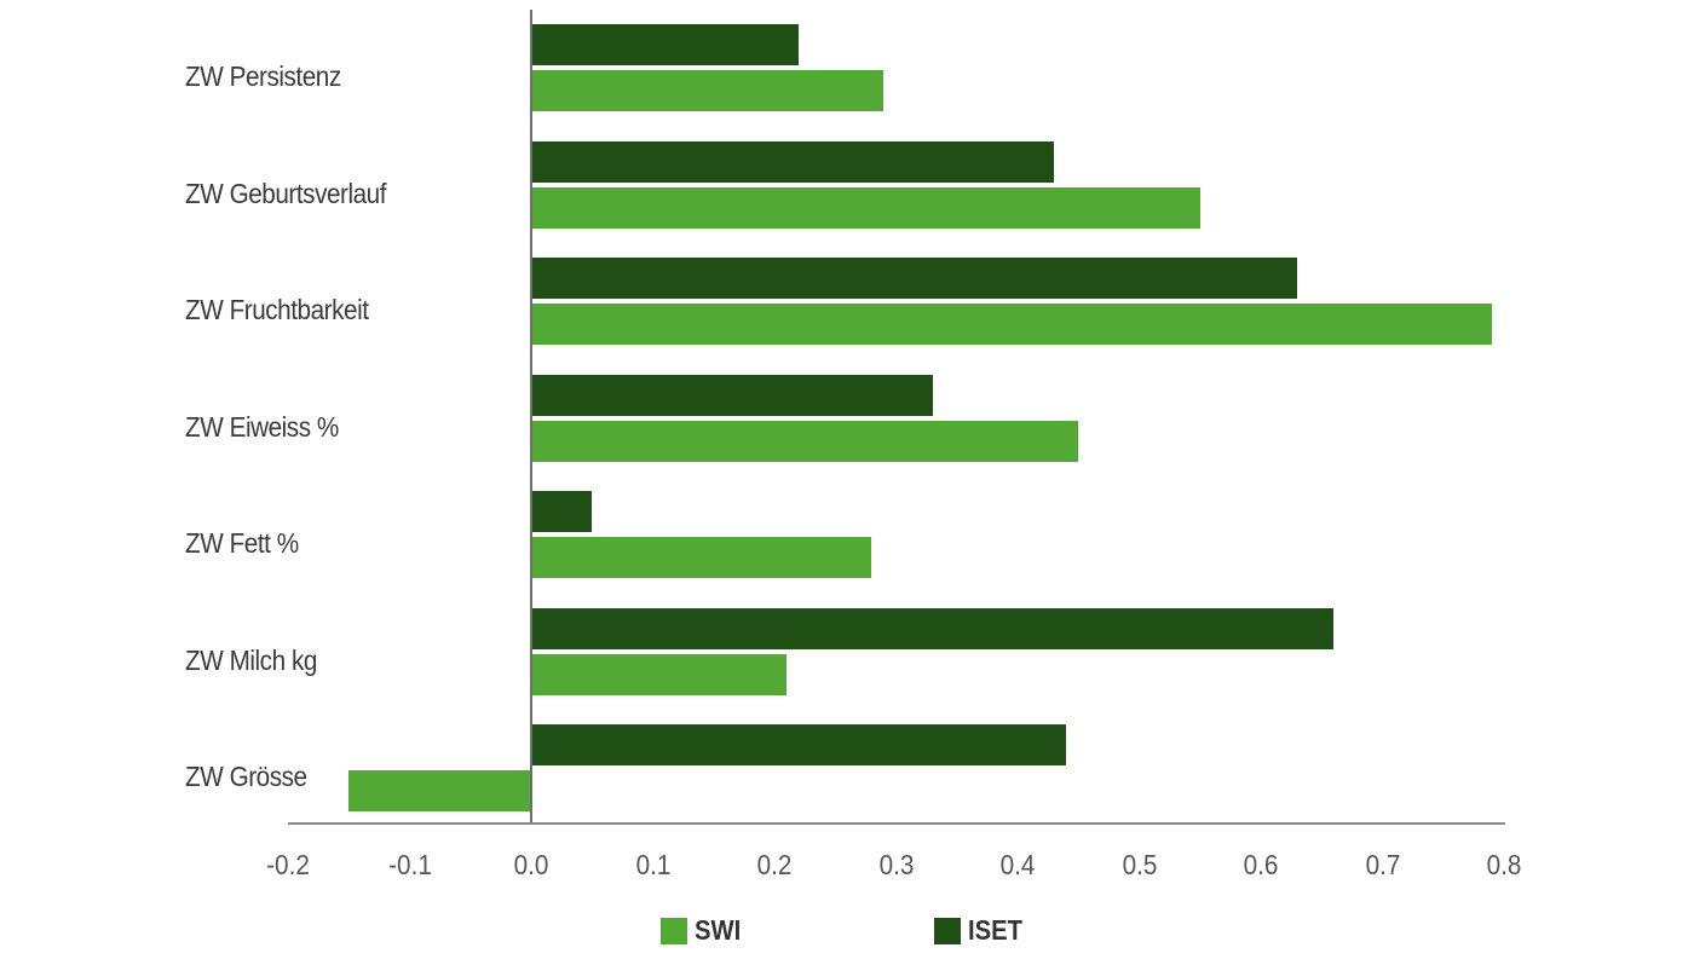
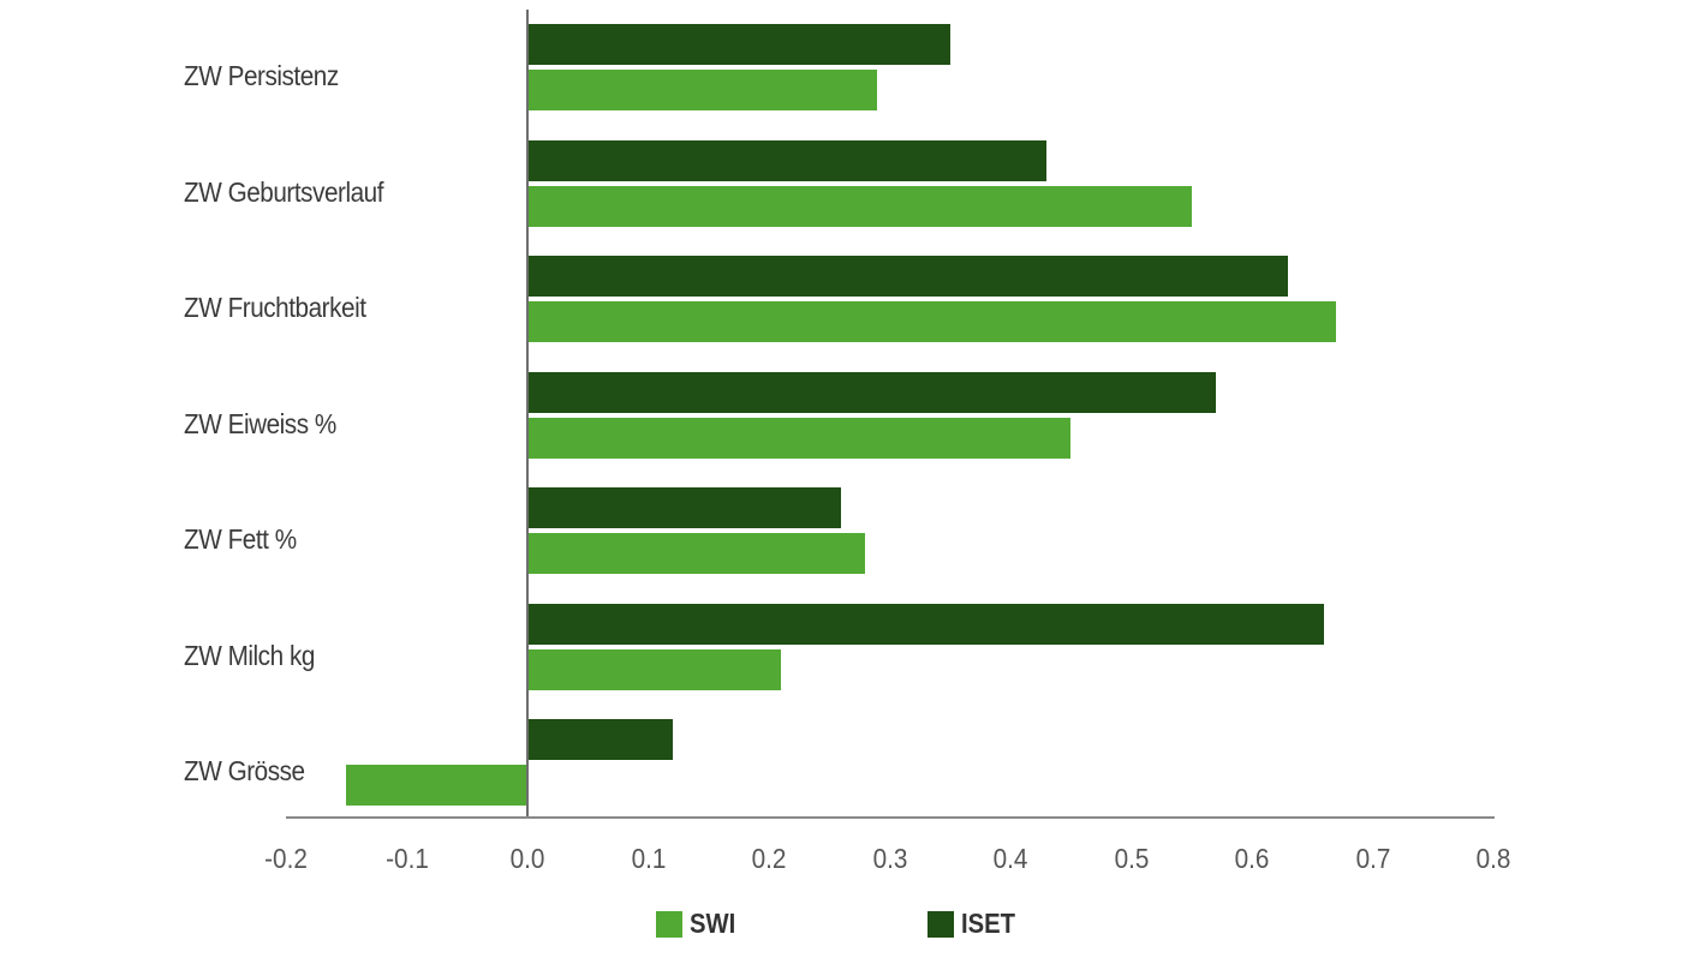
ISET/ZW Persistenz: 0.22 -> 0.35
SWI/ZW Fruchtbarkeit: 0.79 -> 0.67
ISET/ZW Eiweiss %: 0.33 -> 0.57
ISET/ZW Fett %: 0.05 -> 0.26
ISET/ZW Grösse: 0.44 -> 0.12
